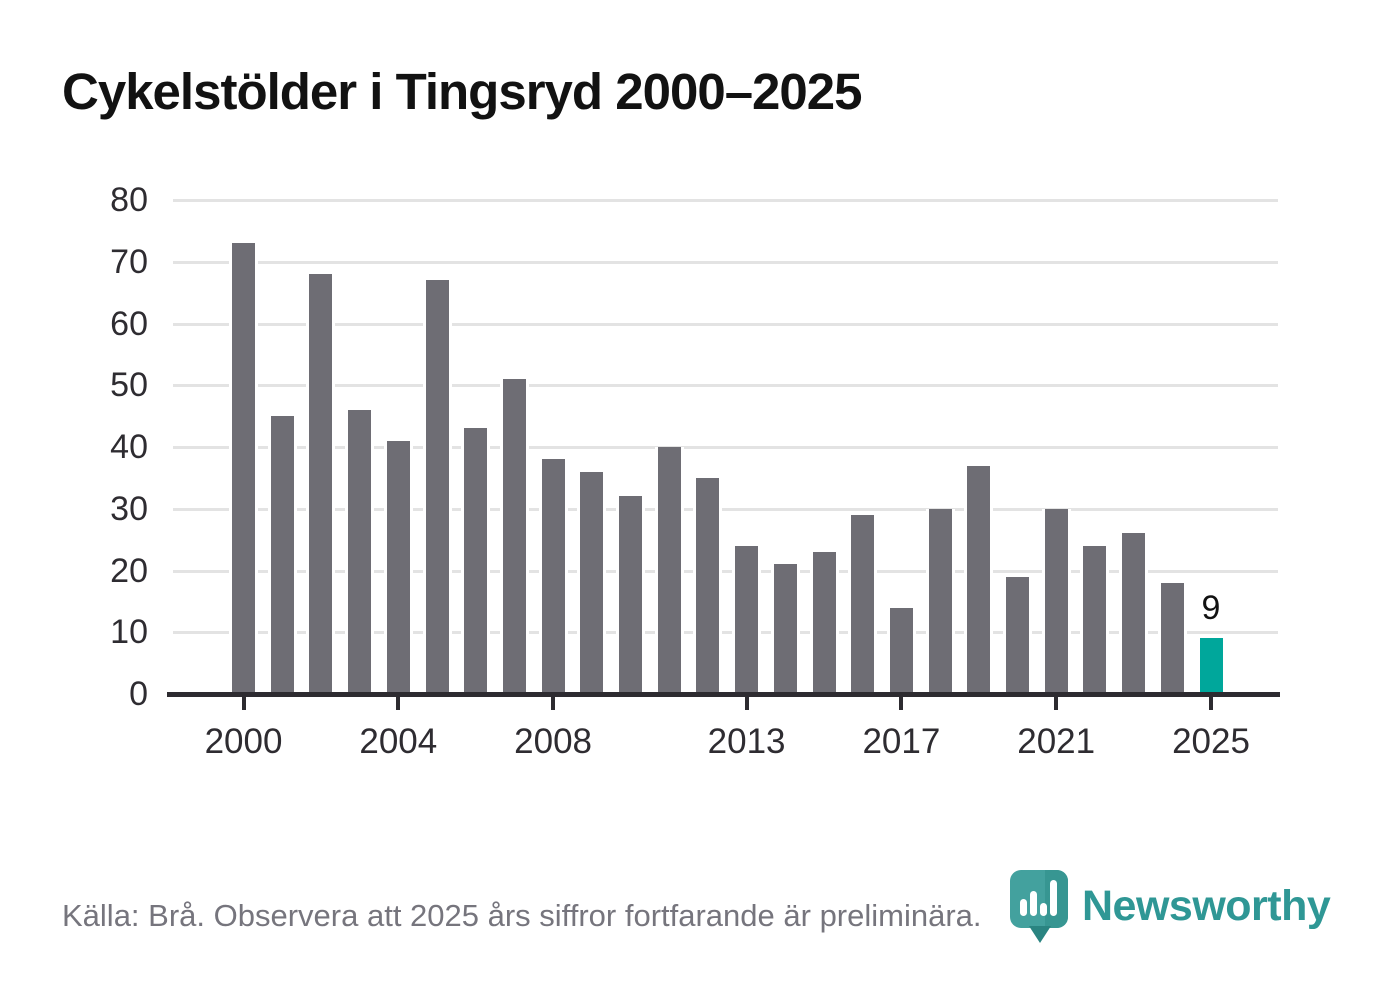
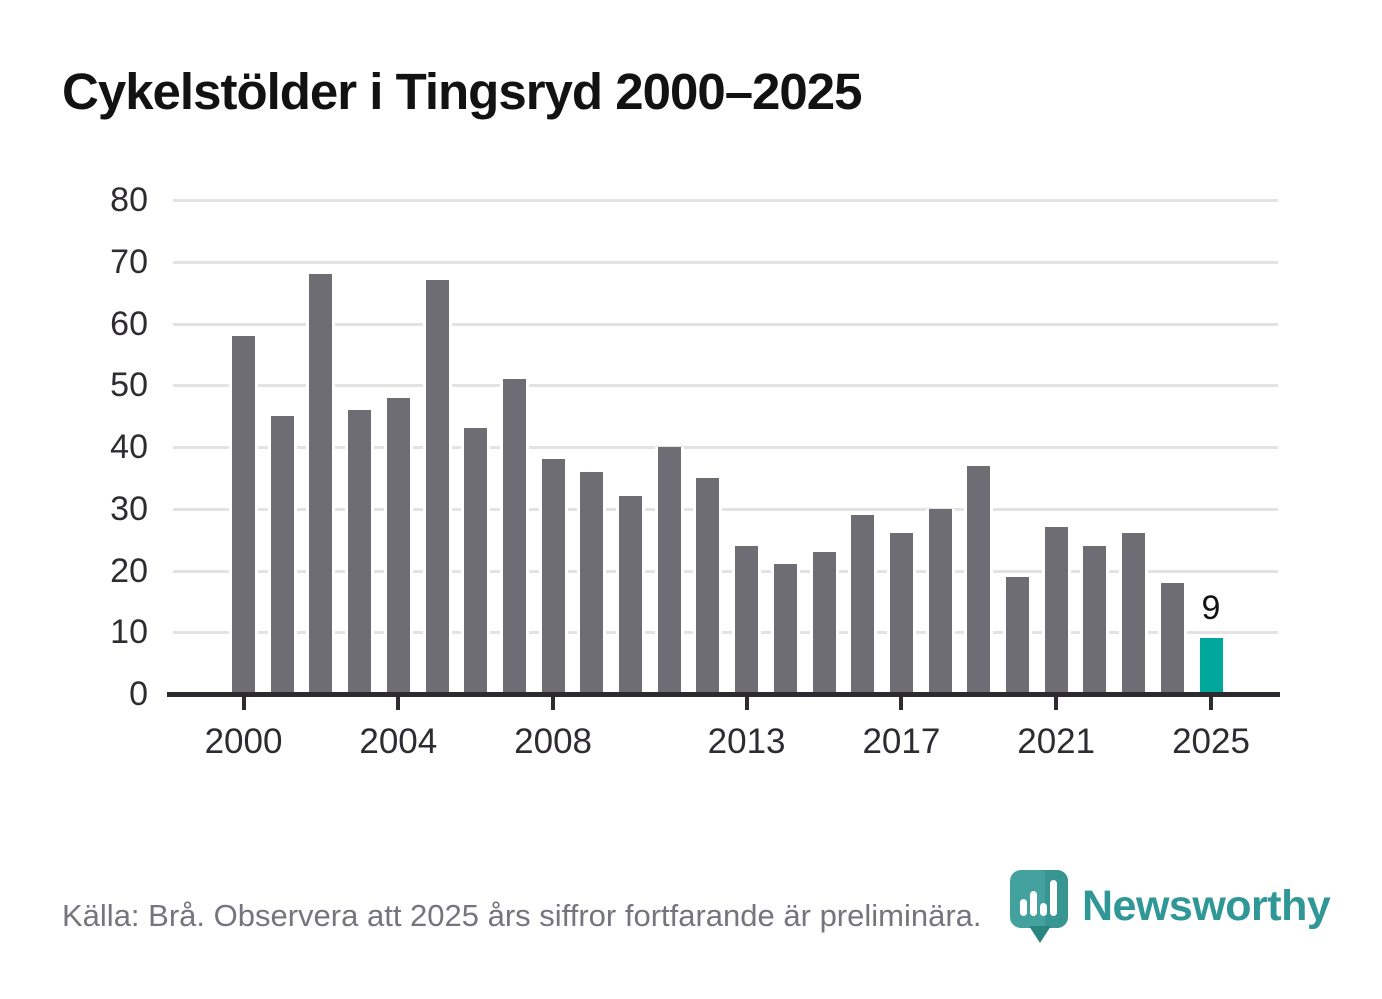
2000: 73 -> 58
2004: 41 -> 48
2017: 14 -> 26
2021: 30 -> 27
